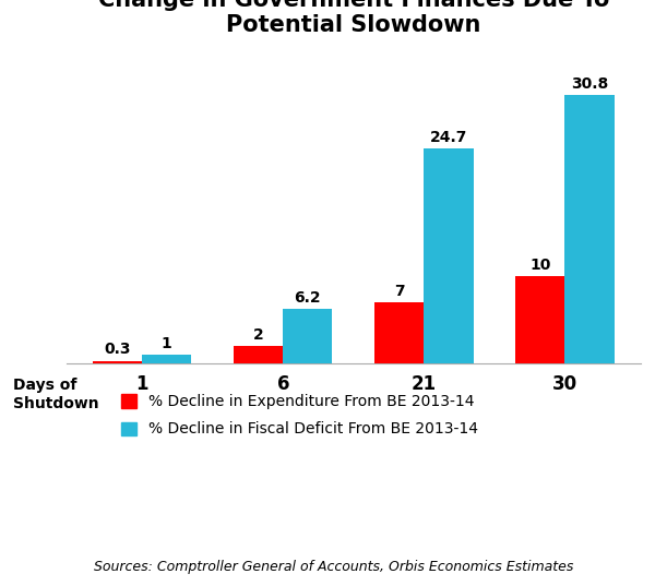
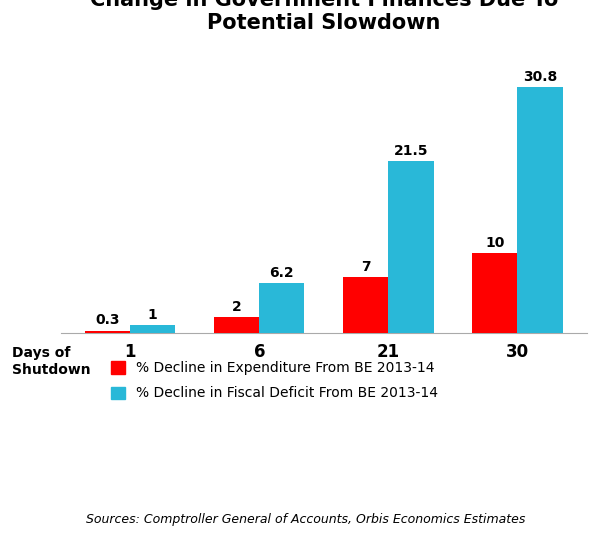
% Decline in Fiscal Deficit From BE 2013-14/21: 24.7 -> 21.5
